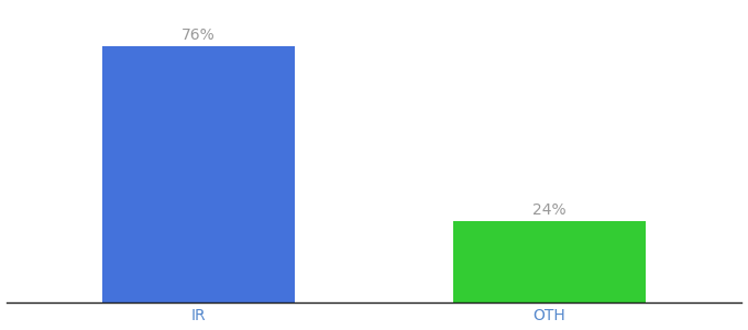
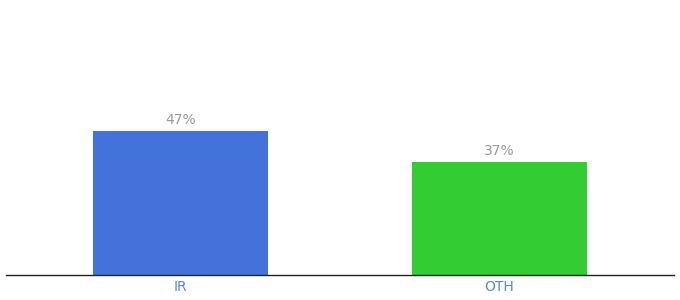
IR: 76% -> 47%
OTH: 24% -> 37%
